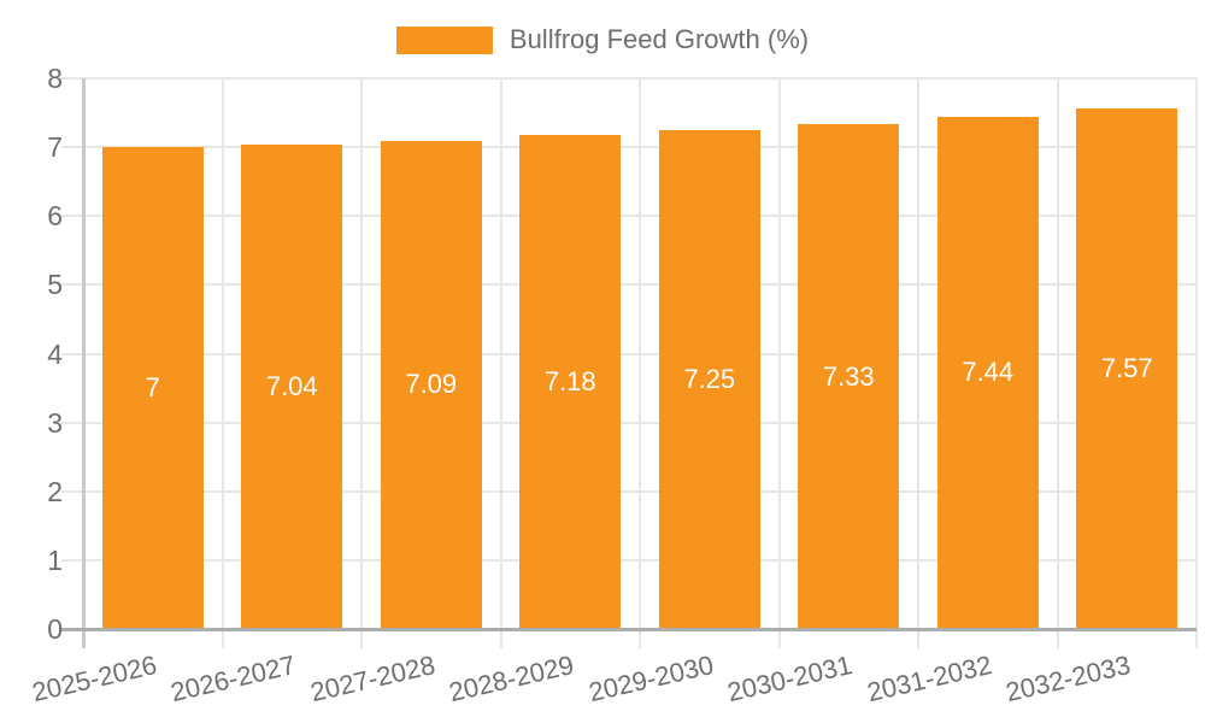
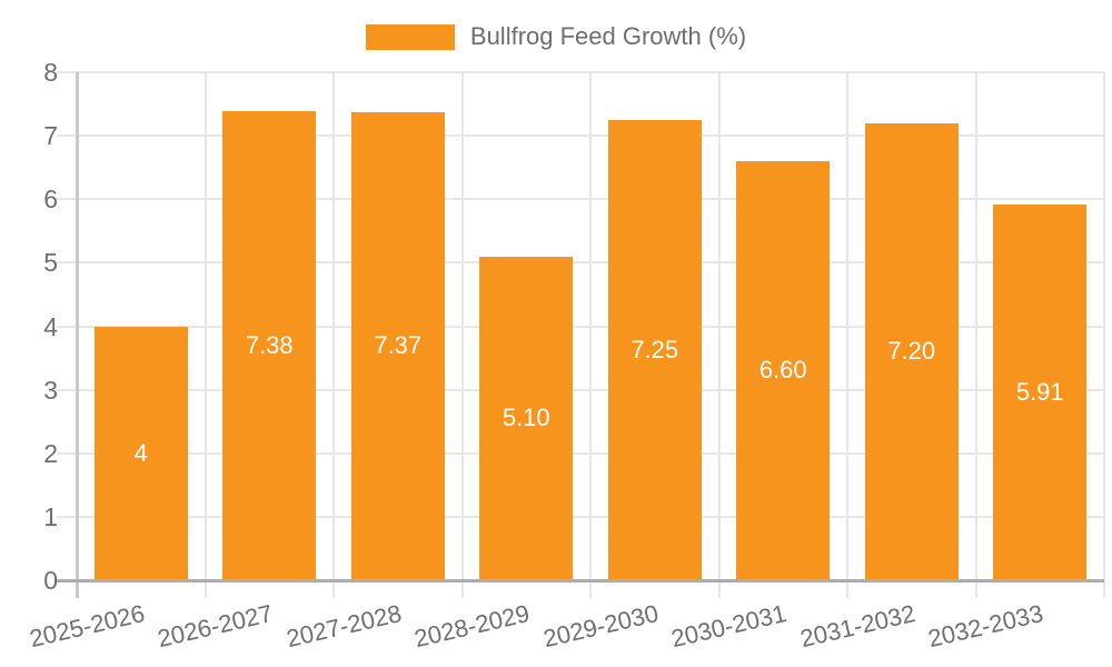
2025-2026: 7 -> 4
2026-2027: 7.04 -> 7.38
2027-2028: 7.09 -> 7.37
2028-2029: 7.18 -> 5.10
2030-2031: 7.33 -> 6.60
2031-2032: 7.44 -> 7.20
2032-2033: 7.57 -> 5.91
